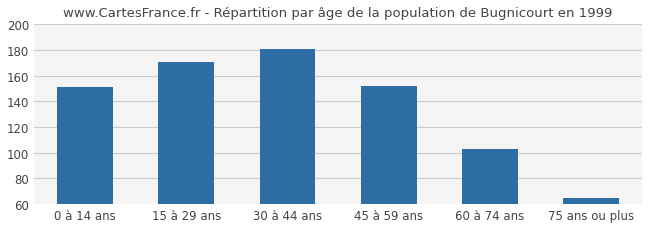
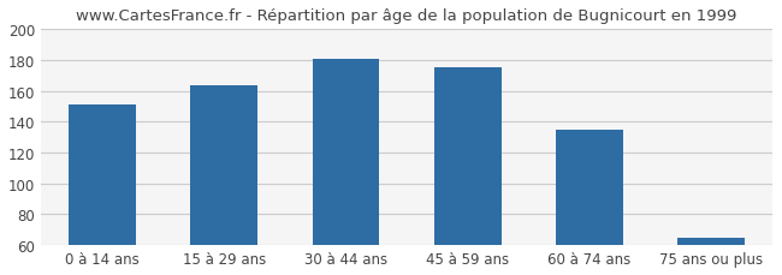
15 à 29 ans: 171 -> 164
45 à 59 ans: 152 -> 175
60 à 74 ans: 103 -> 135
